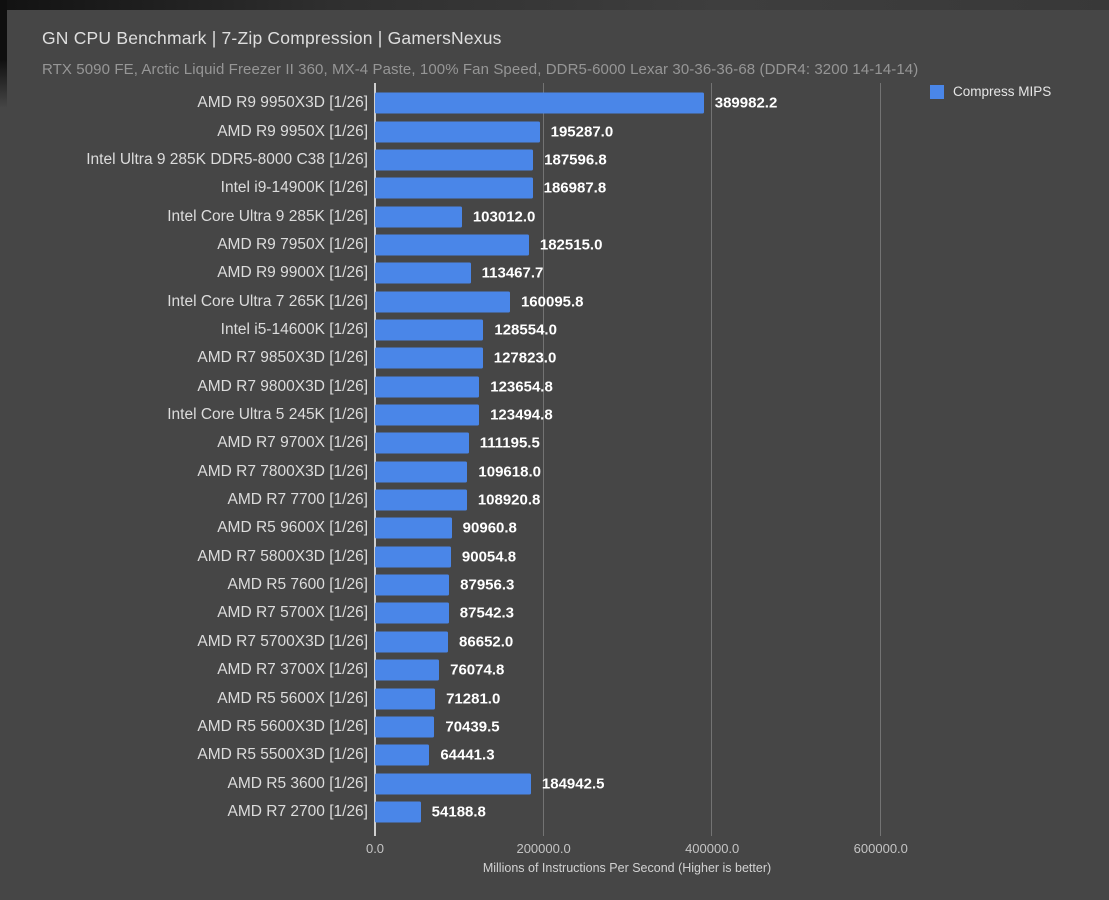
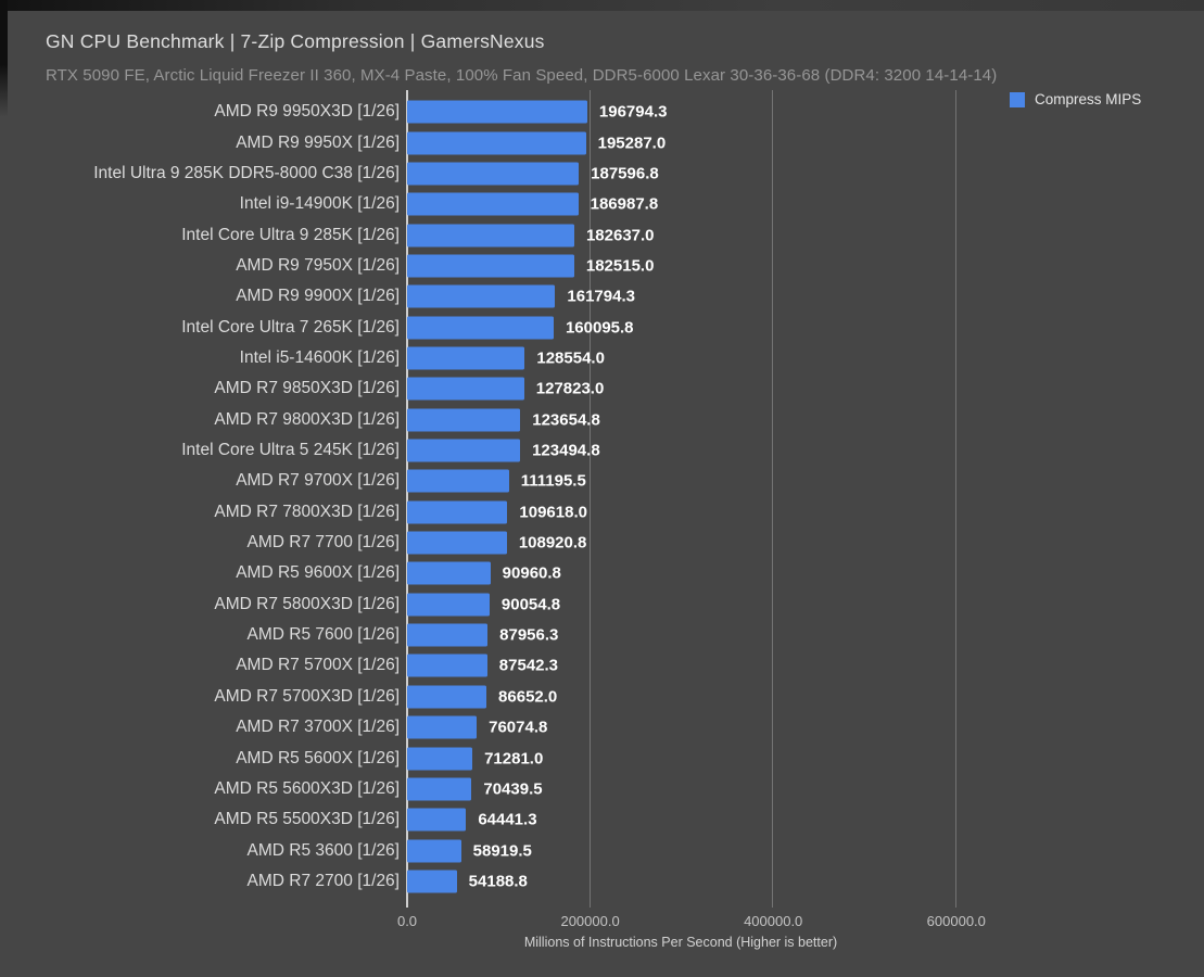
AMD R9 9950X3D [1/26]: 389982.2 -> 196794.3
Intel Core Ultra 9 285K [1/26]: 103012.0 -> 182637.0
AMD R9 9900X [1/26]: 113467.7 -> 161794.3
AMD R5 3600 [1/26]: 184942.5 -> 58919.5
